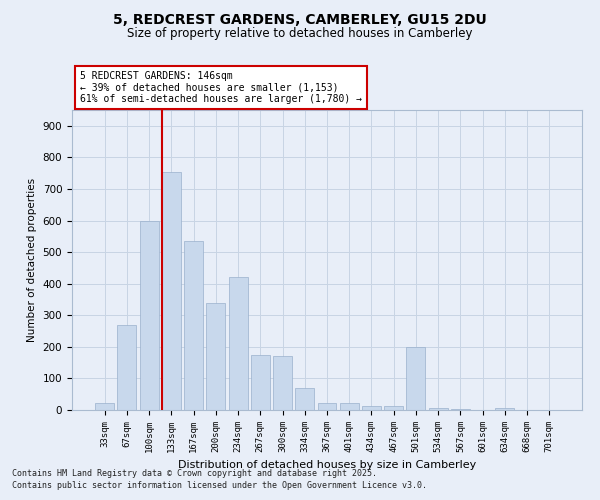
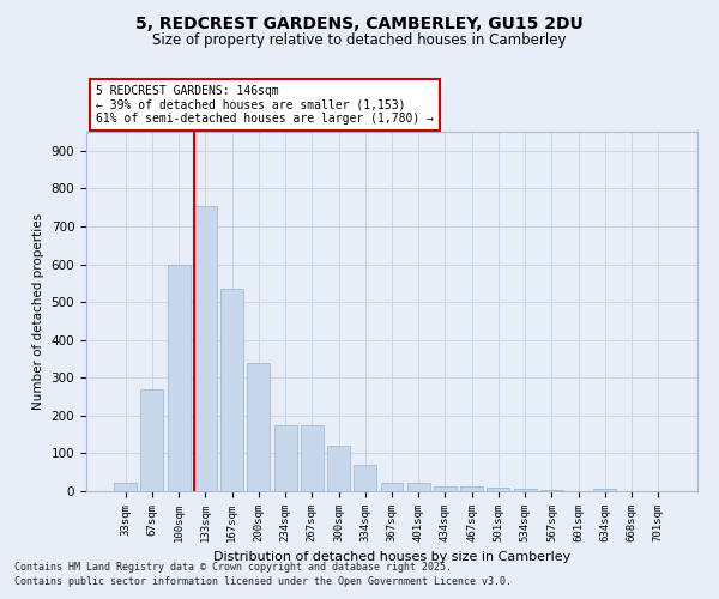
234sqm: 420 -> 175
300sqm: 170 -> 120
501sqm: 200 -> 10
